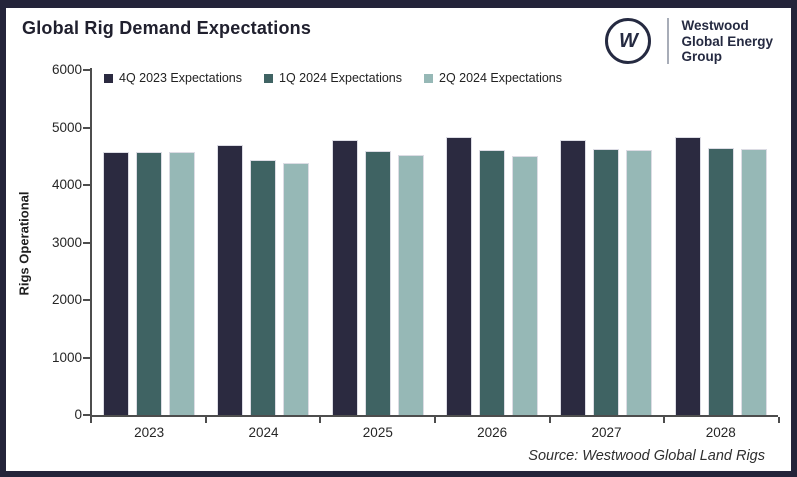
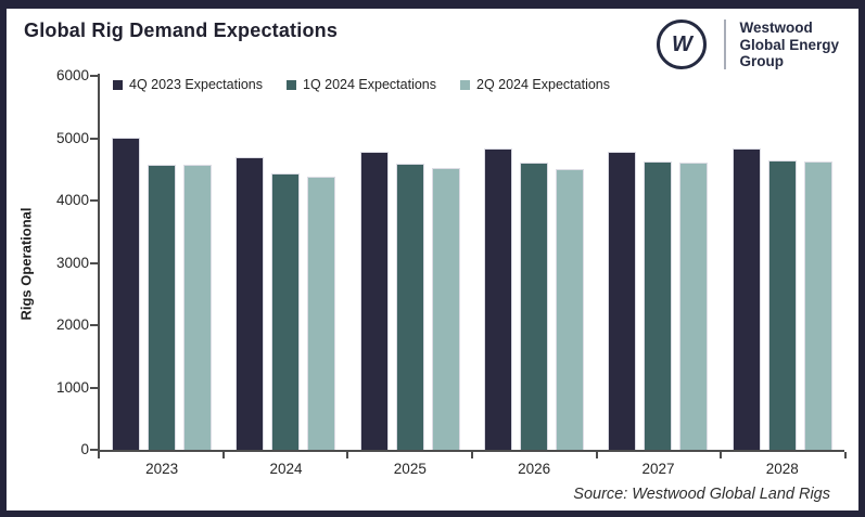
4Q 2023 Expectations/2023: 4600 -> 5000
